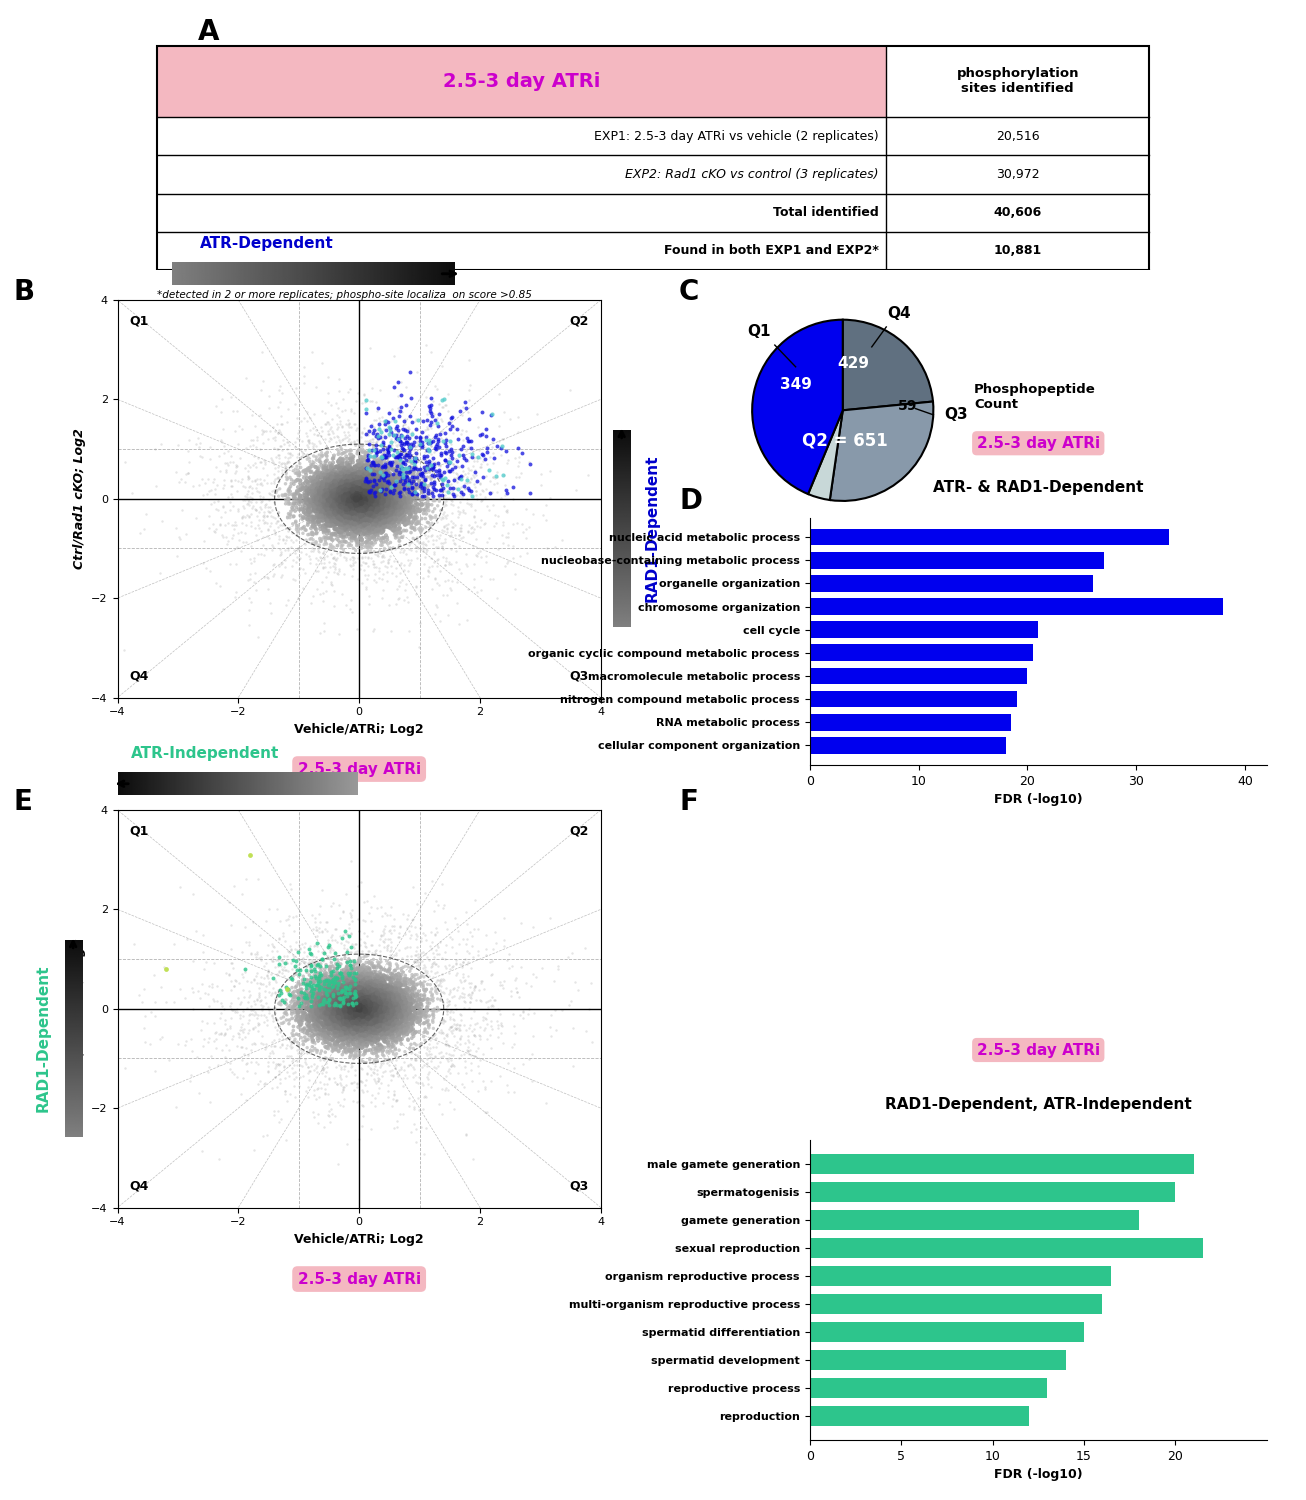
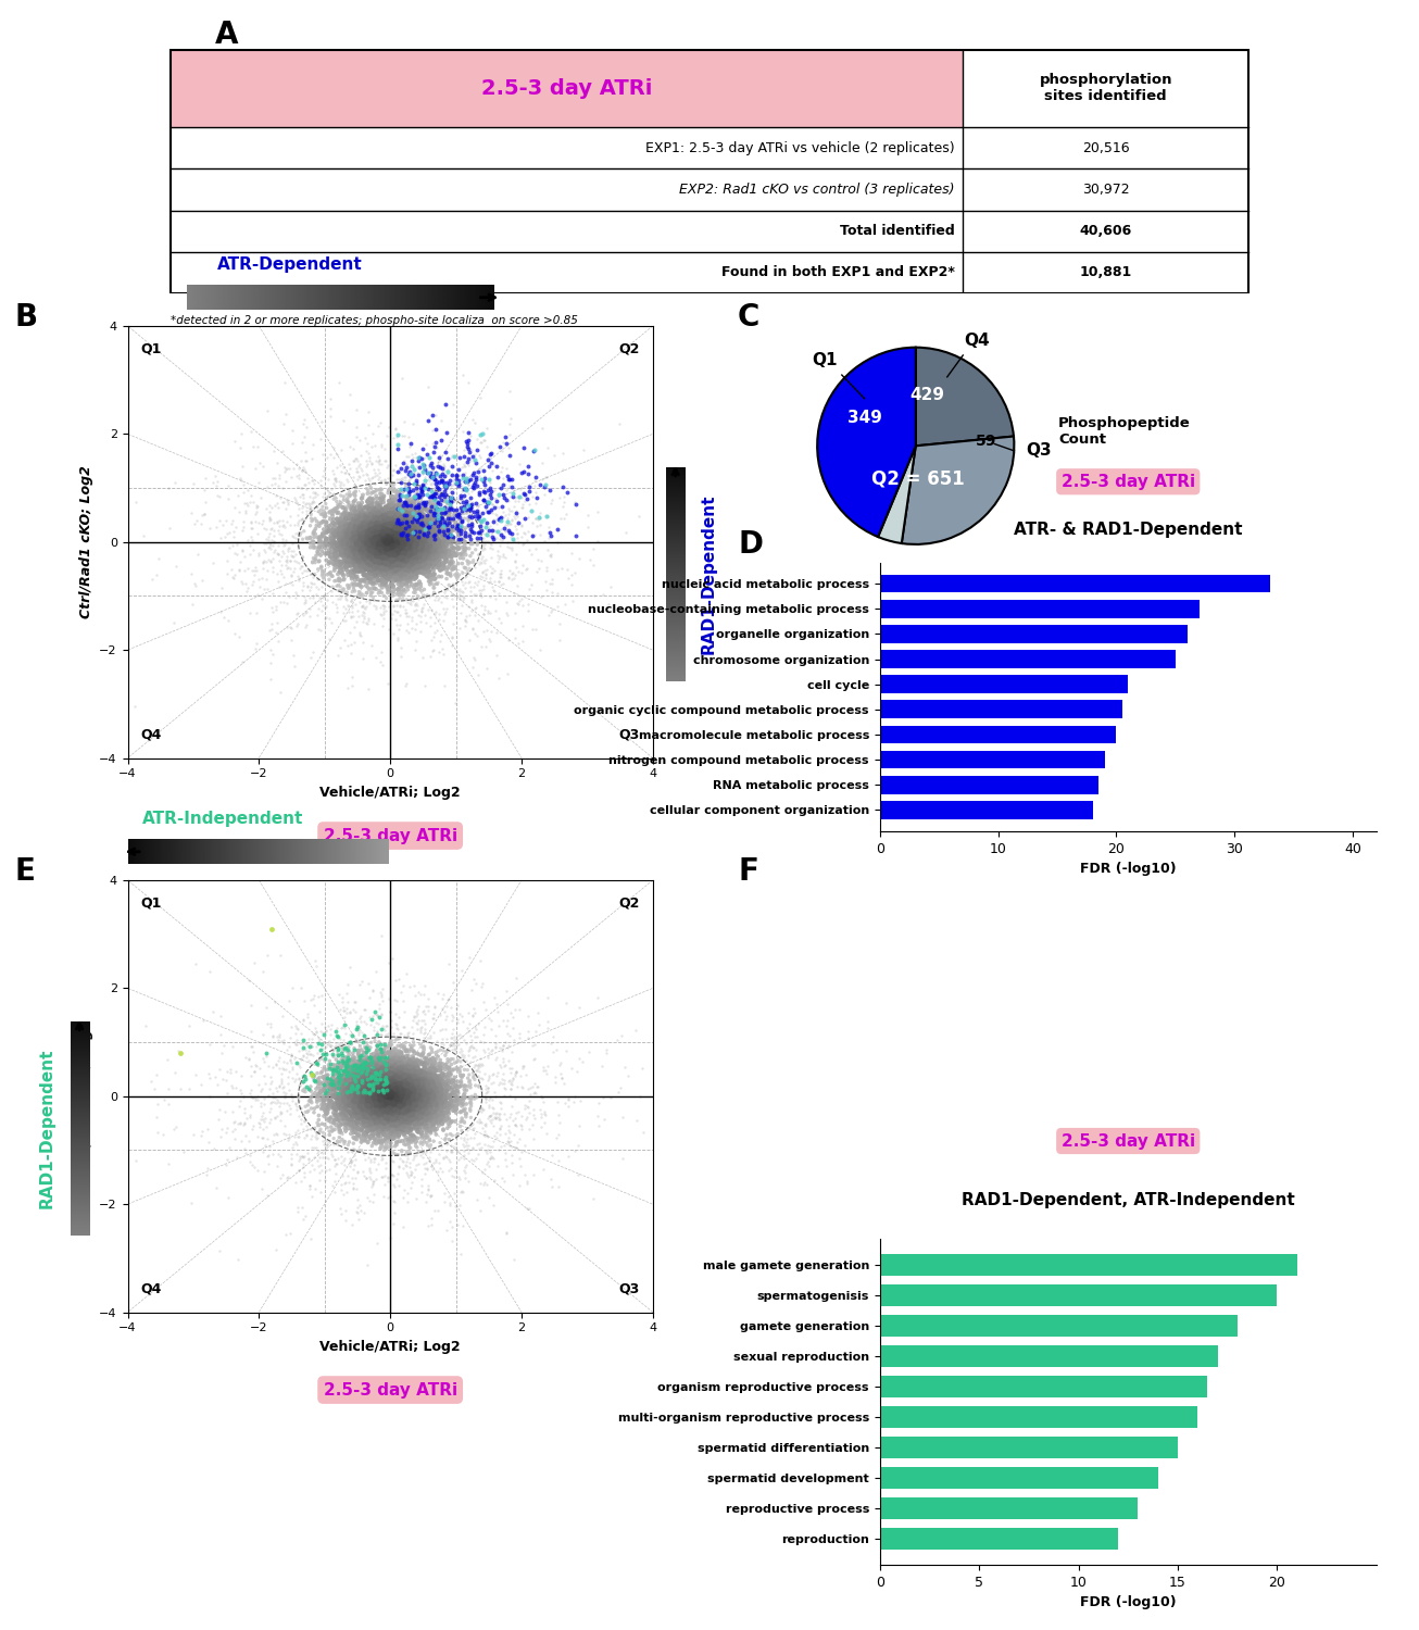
chromosome organization: 38.0 -> 25.0
sexual reproduction: 21.5 -> 17.0
